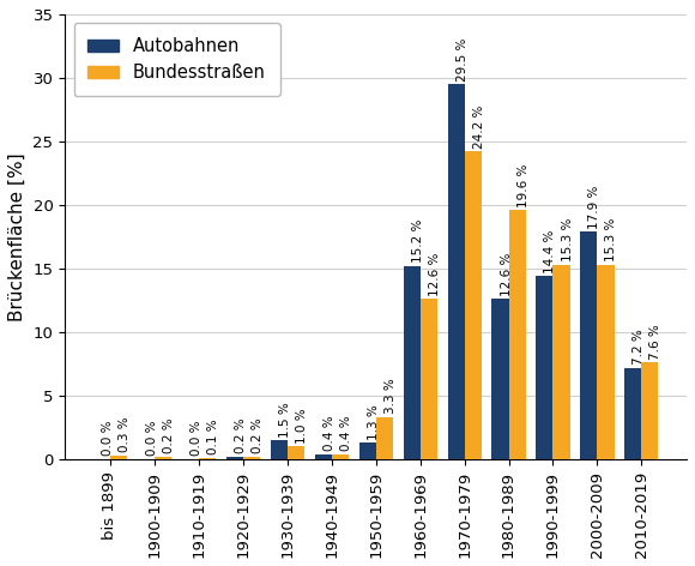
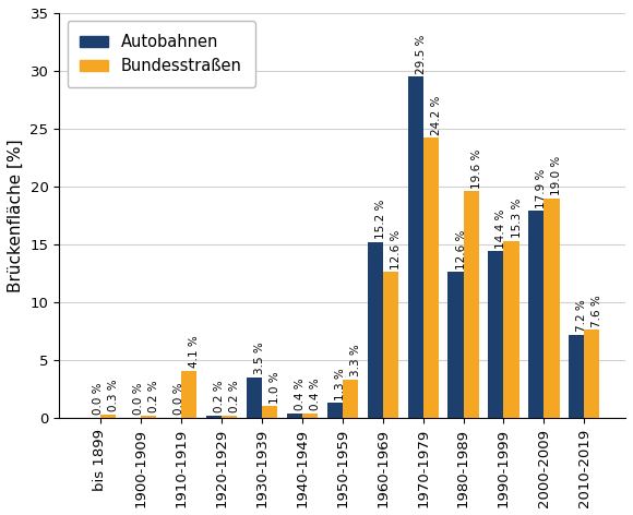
Bundesstraßen/1910-1919: 0.1 -> 4.1
Autobahnen/1930-1939: 1.5 -> 3.5
Bundesstraßen/2000-2009: 15.3 -> 19.0
